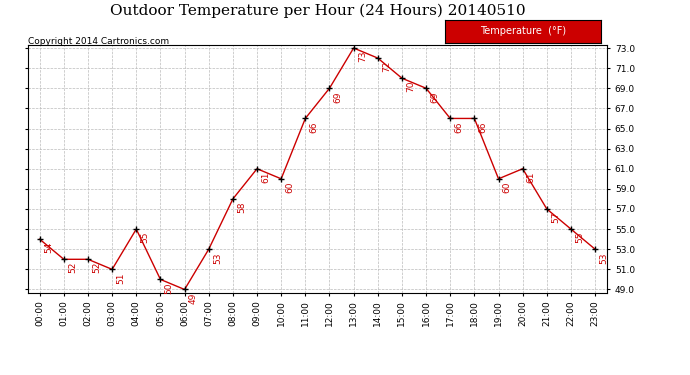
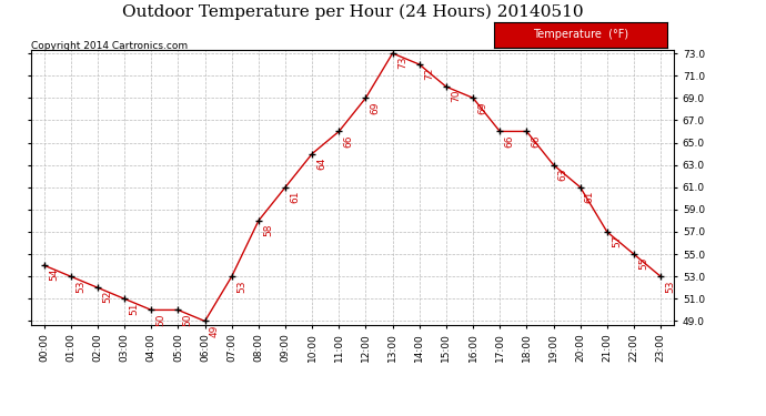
01:00: 52 -> 53
04:00: 55 -> 50
10:00: 60 -> 64
19:00: 60 -> 63
